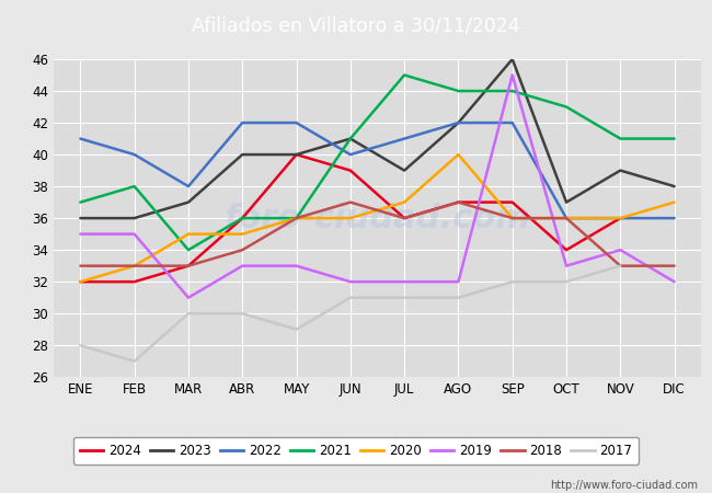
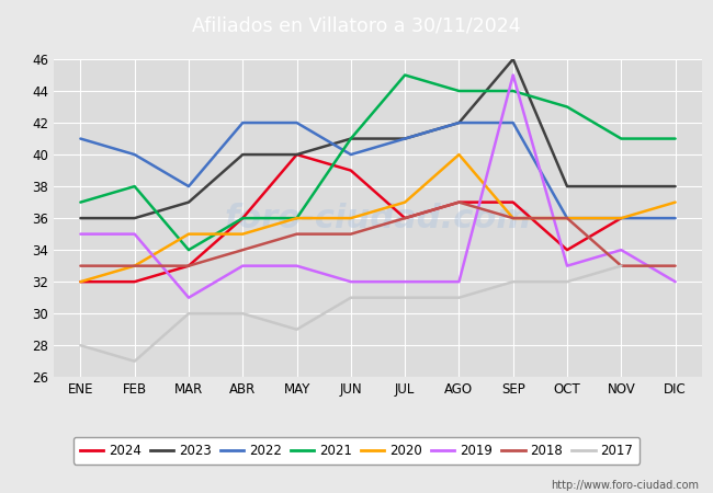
2018/MAY: 36 -> 35
2018/JUN: 37 -> 35
2023/JUL: 39 -> 41
2023/OCT: 37 -> 38
2023/NOV: 39 -> 38
